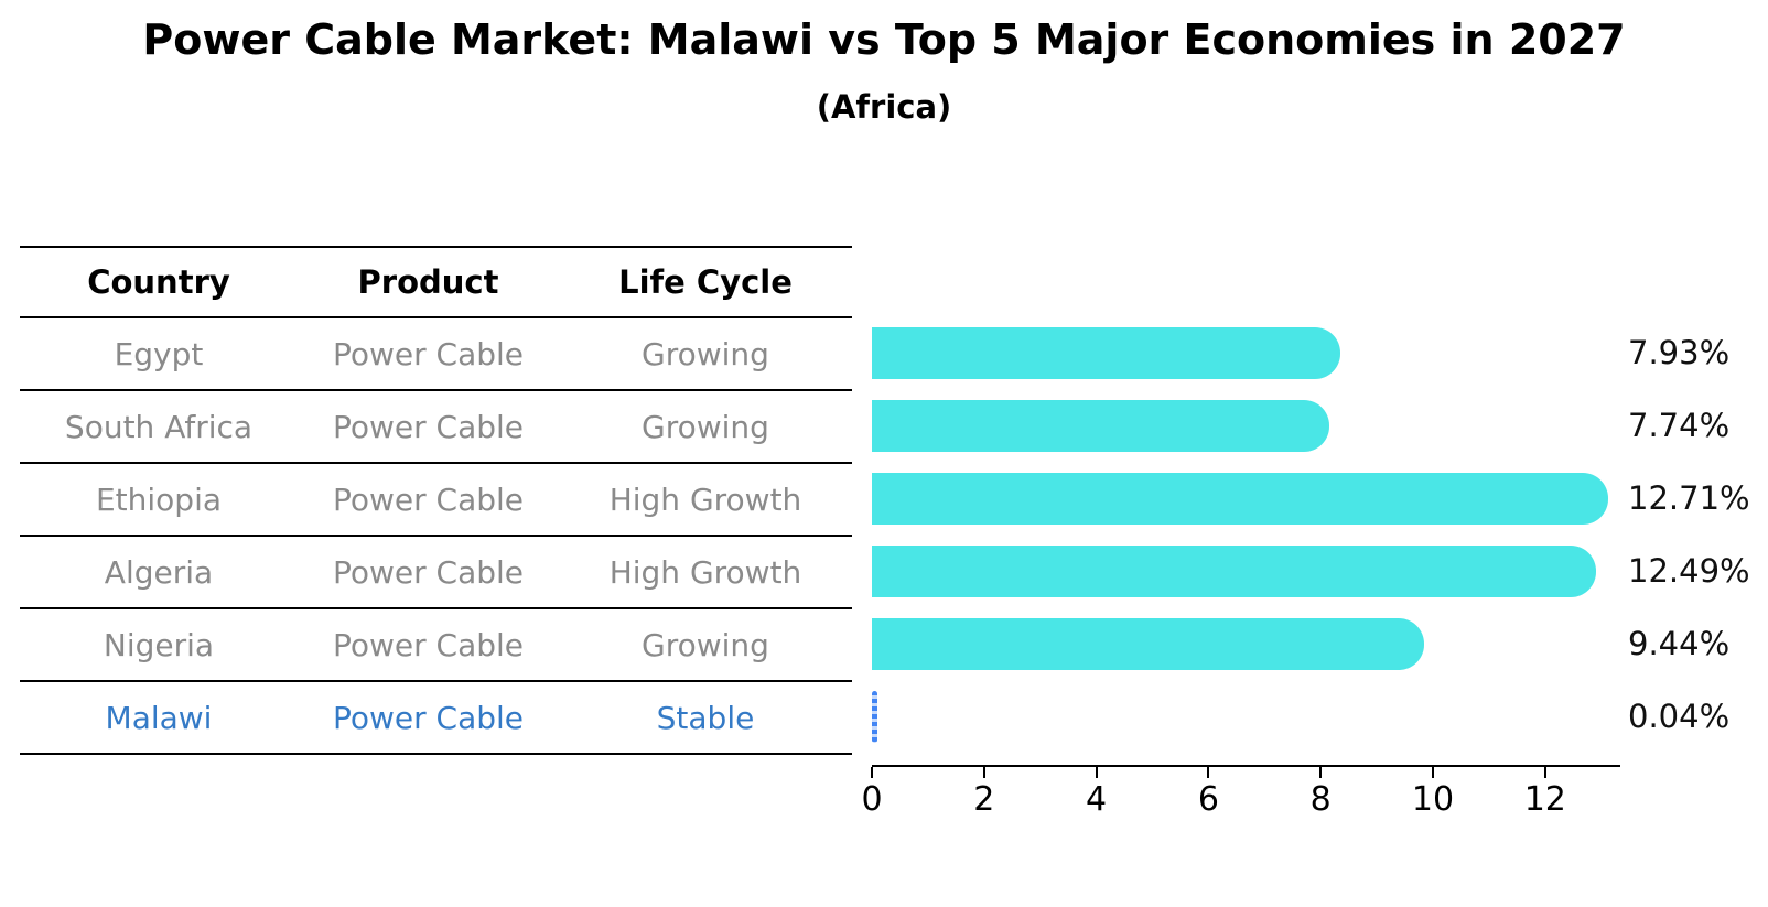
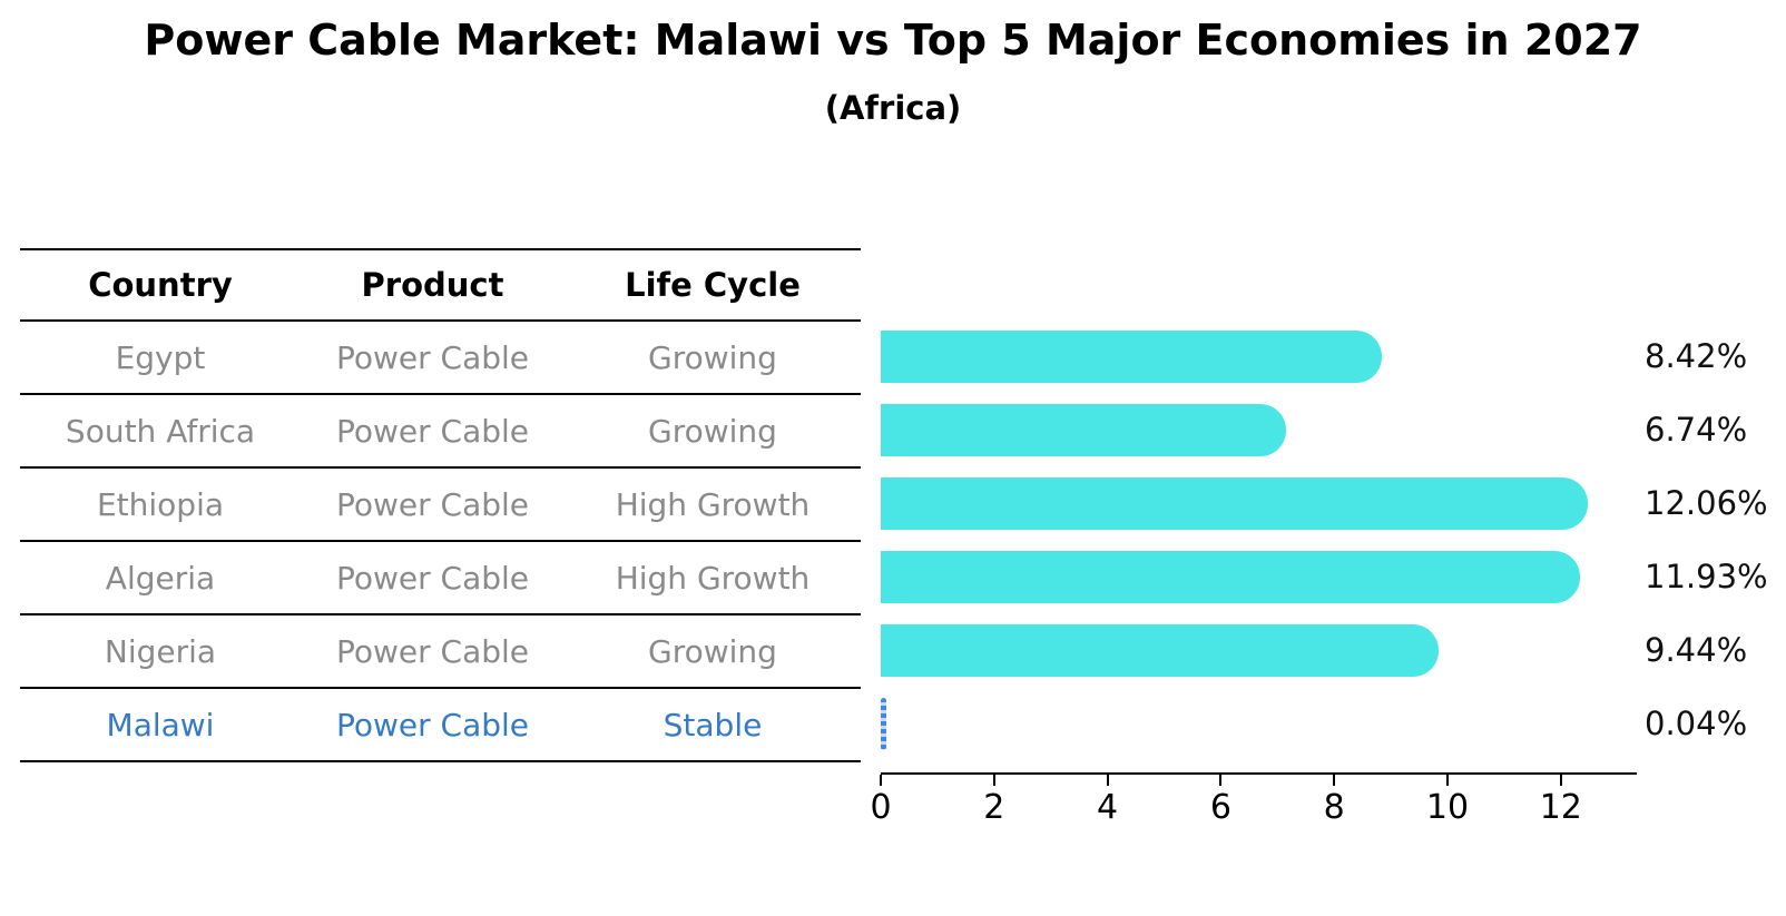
Egypt: 7.93% -> 8.42%
South Africa: 7.74% -> 6.74%
Ethiopia: 12.71% -> 12.06%
Algeria: 12.49% -> 11.93%
